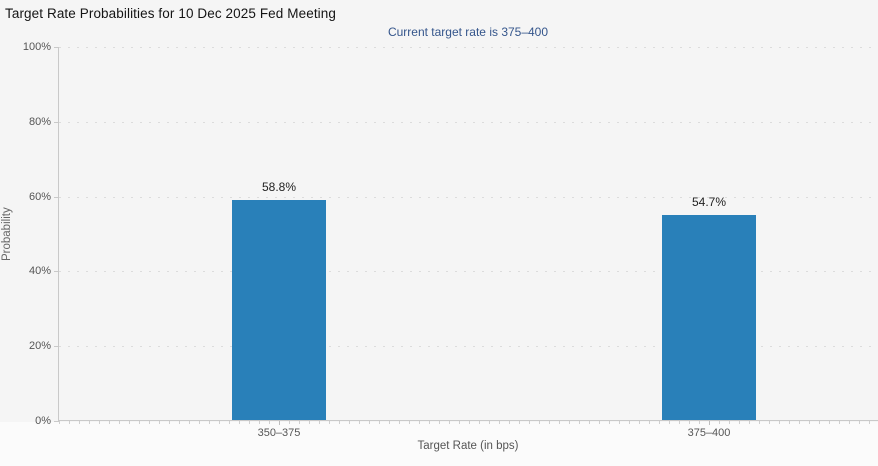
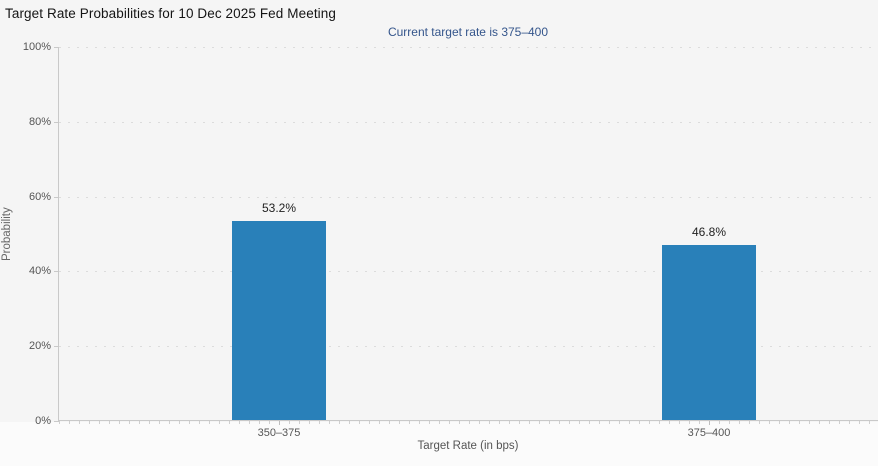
350–375: 58.8% -> 53.2%
375–400: 54.7% -> 46.8%
